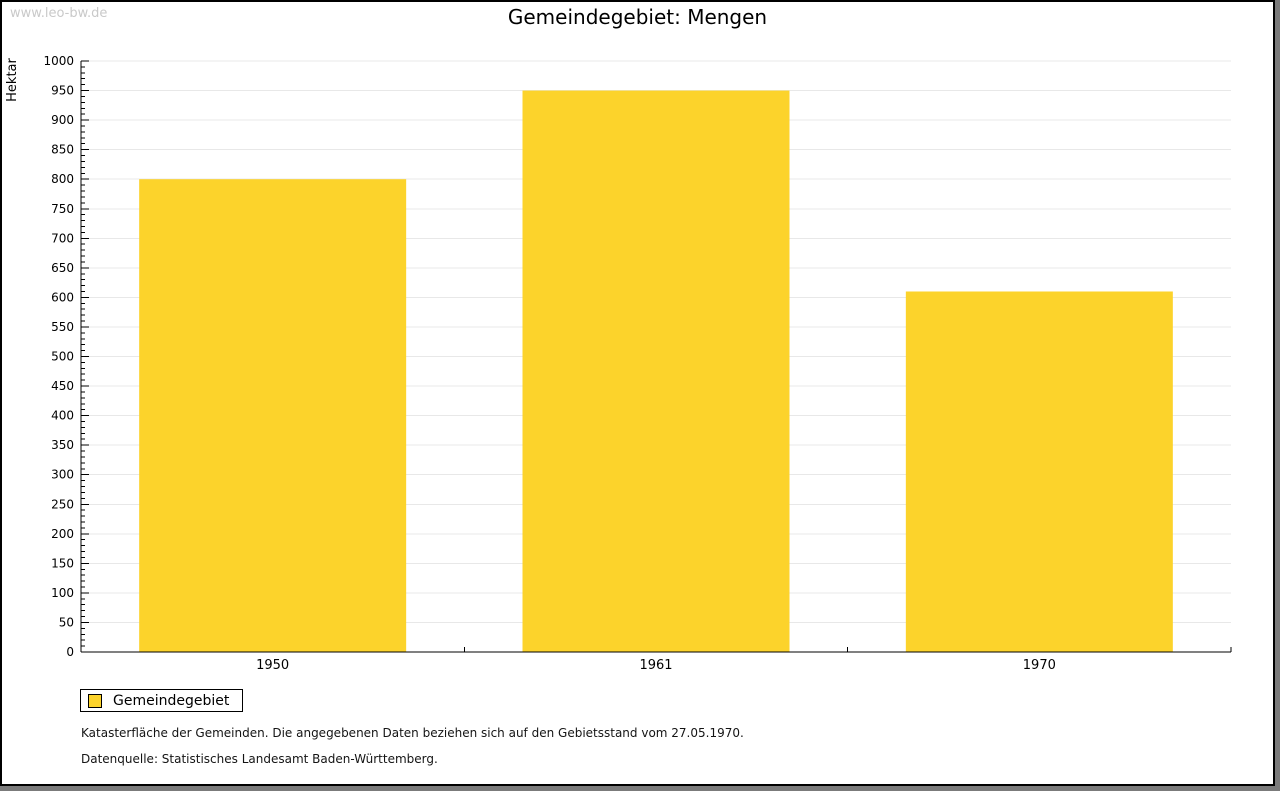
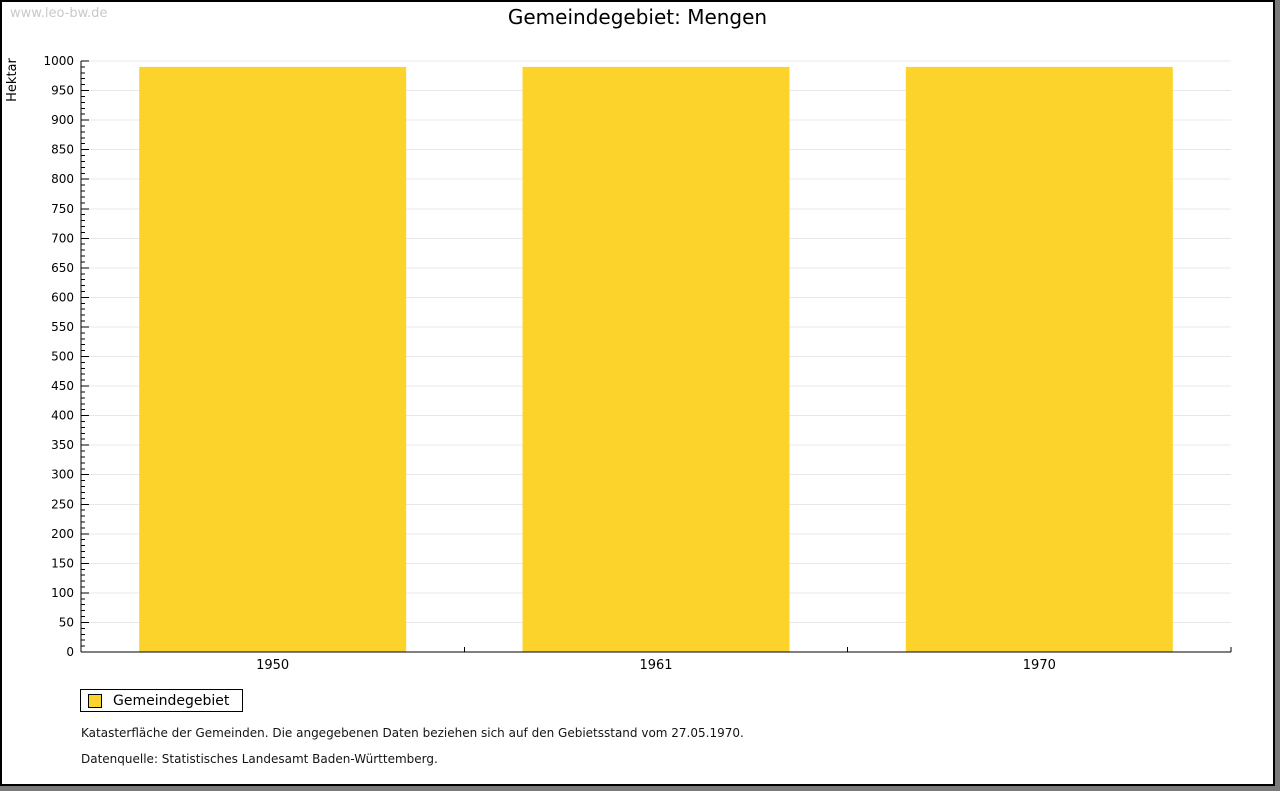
1950: 800 -> 990
1961: 950 -> 990
1970: 610 -> 990
